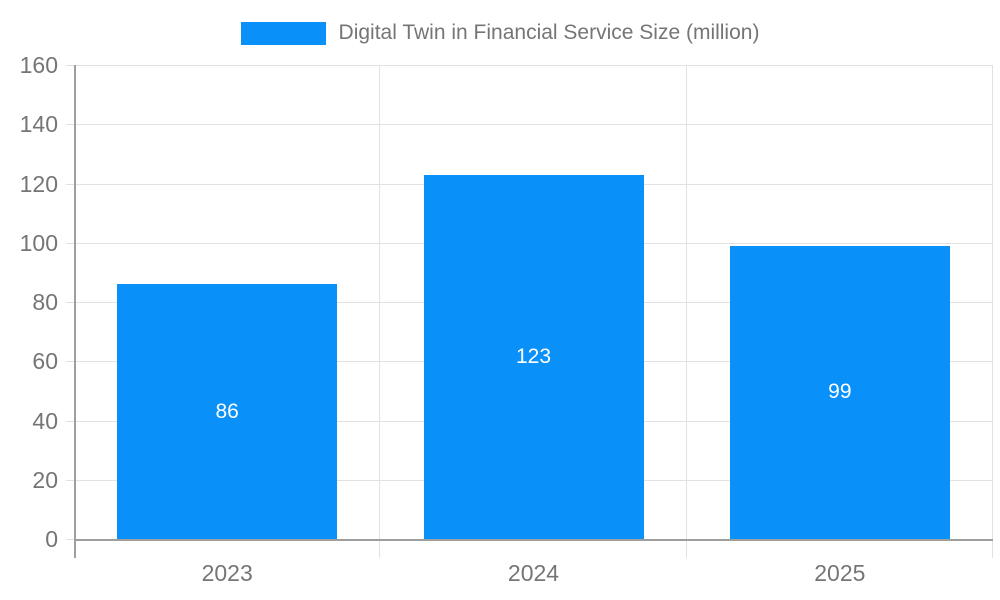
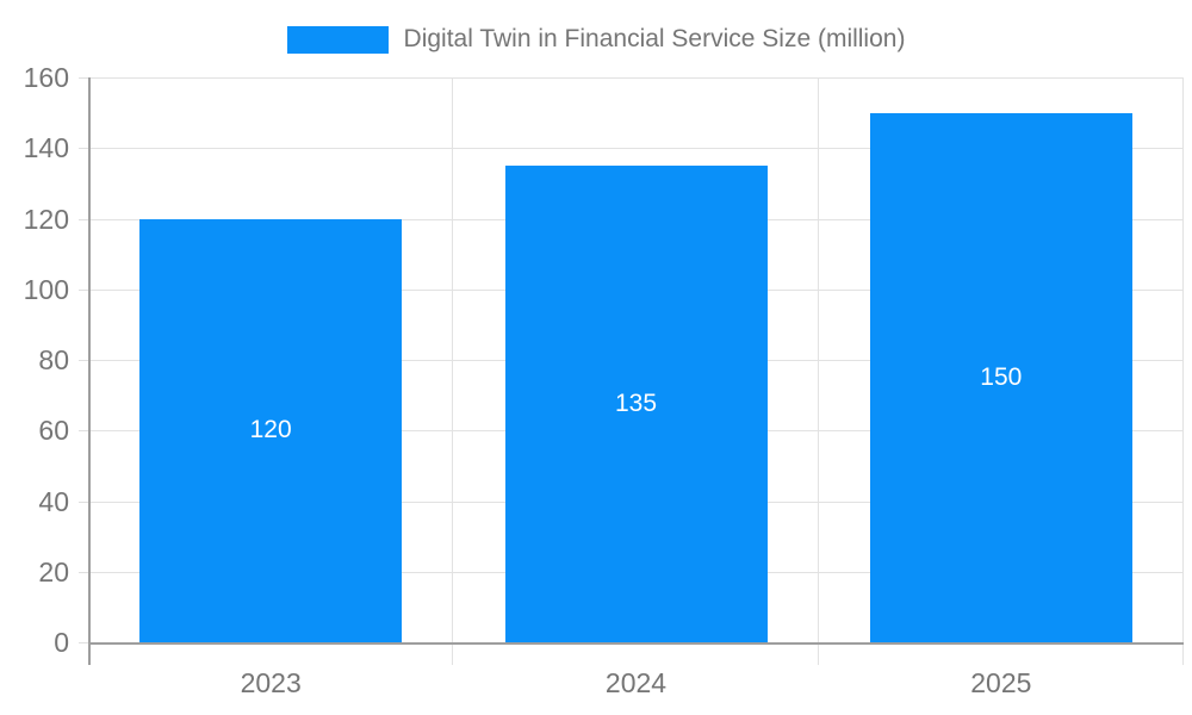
2023: 86 -> 120
2024: 123 -> 135
2025: 99 -> 150
